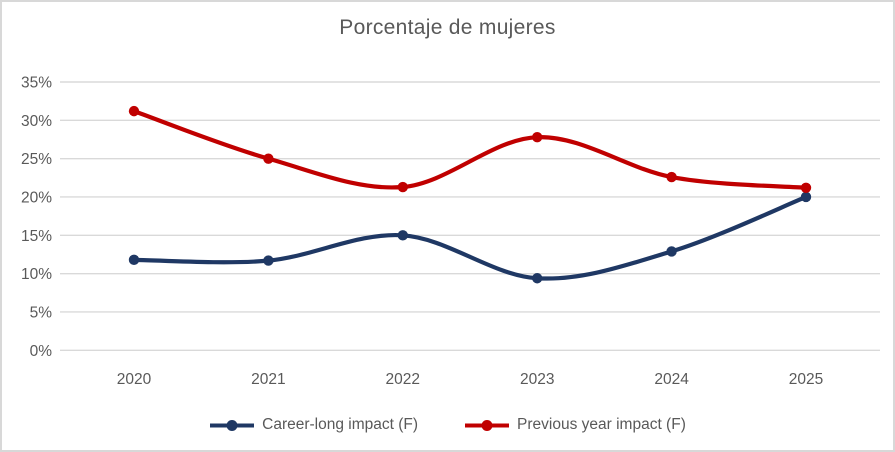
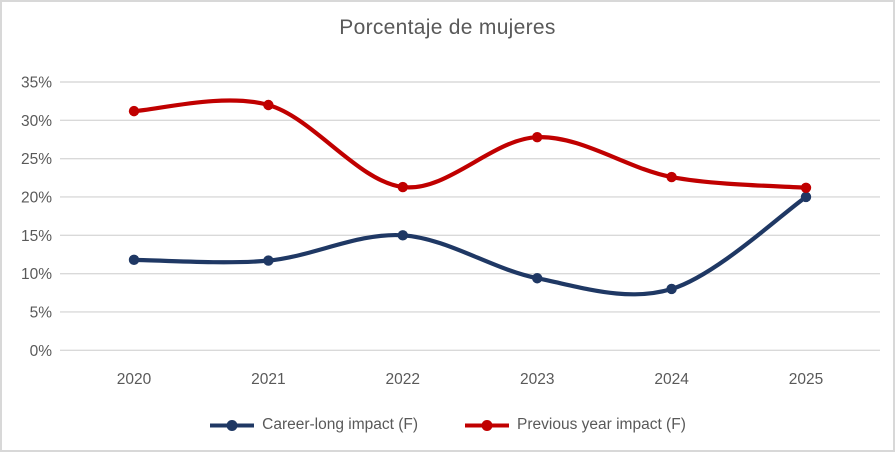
Previous year impact (F)/2021: 25% -> 32%
Career-long impact (F)/2024: 13% -> 8%
